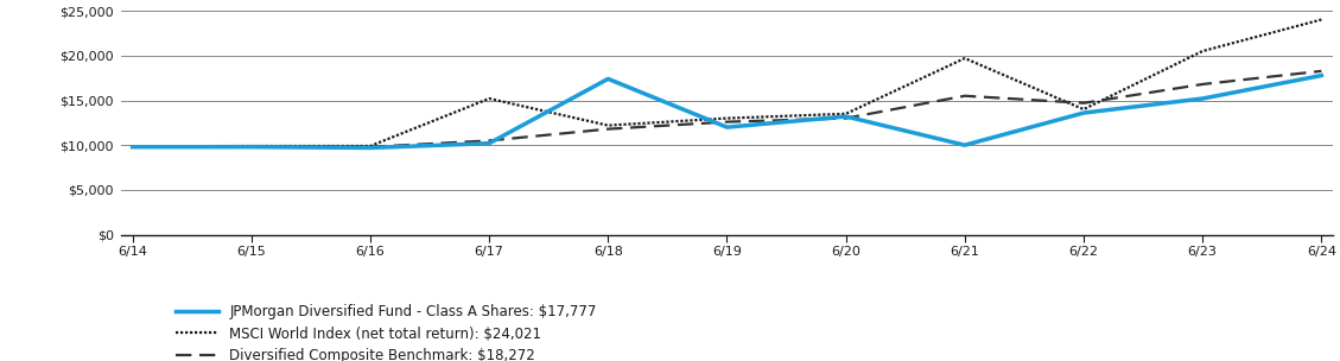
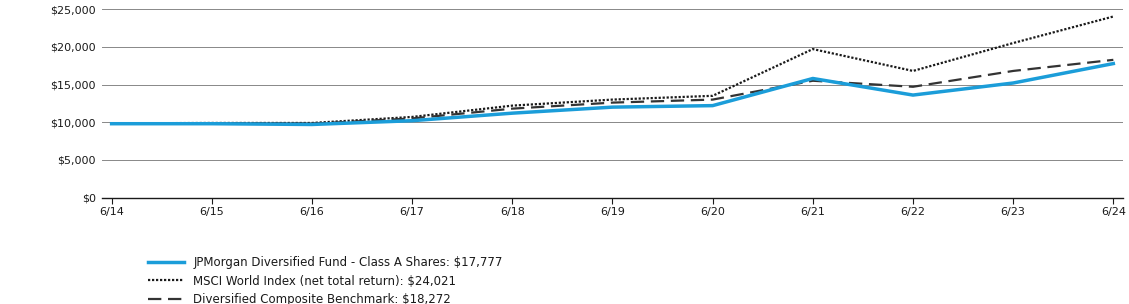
MSCI World Index (net total return): $24,021/6/17: $15,200 -> $10,700
JPMorgan Diversified Fund - Class A Shares: $17,777/6/18: $17,400 -> $11,200
JPMorgan Diversified Fund - Class A Shares: $17,777/6/20: $13,200 -> $12,200
JPMorgan Diversified Fund - Class A Shares: $17,777/6/21: $10,000 -> $15,800
MSCI World Index (net total return): $24,021/6/22: $14,000 -> $16,800
